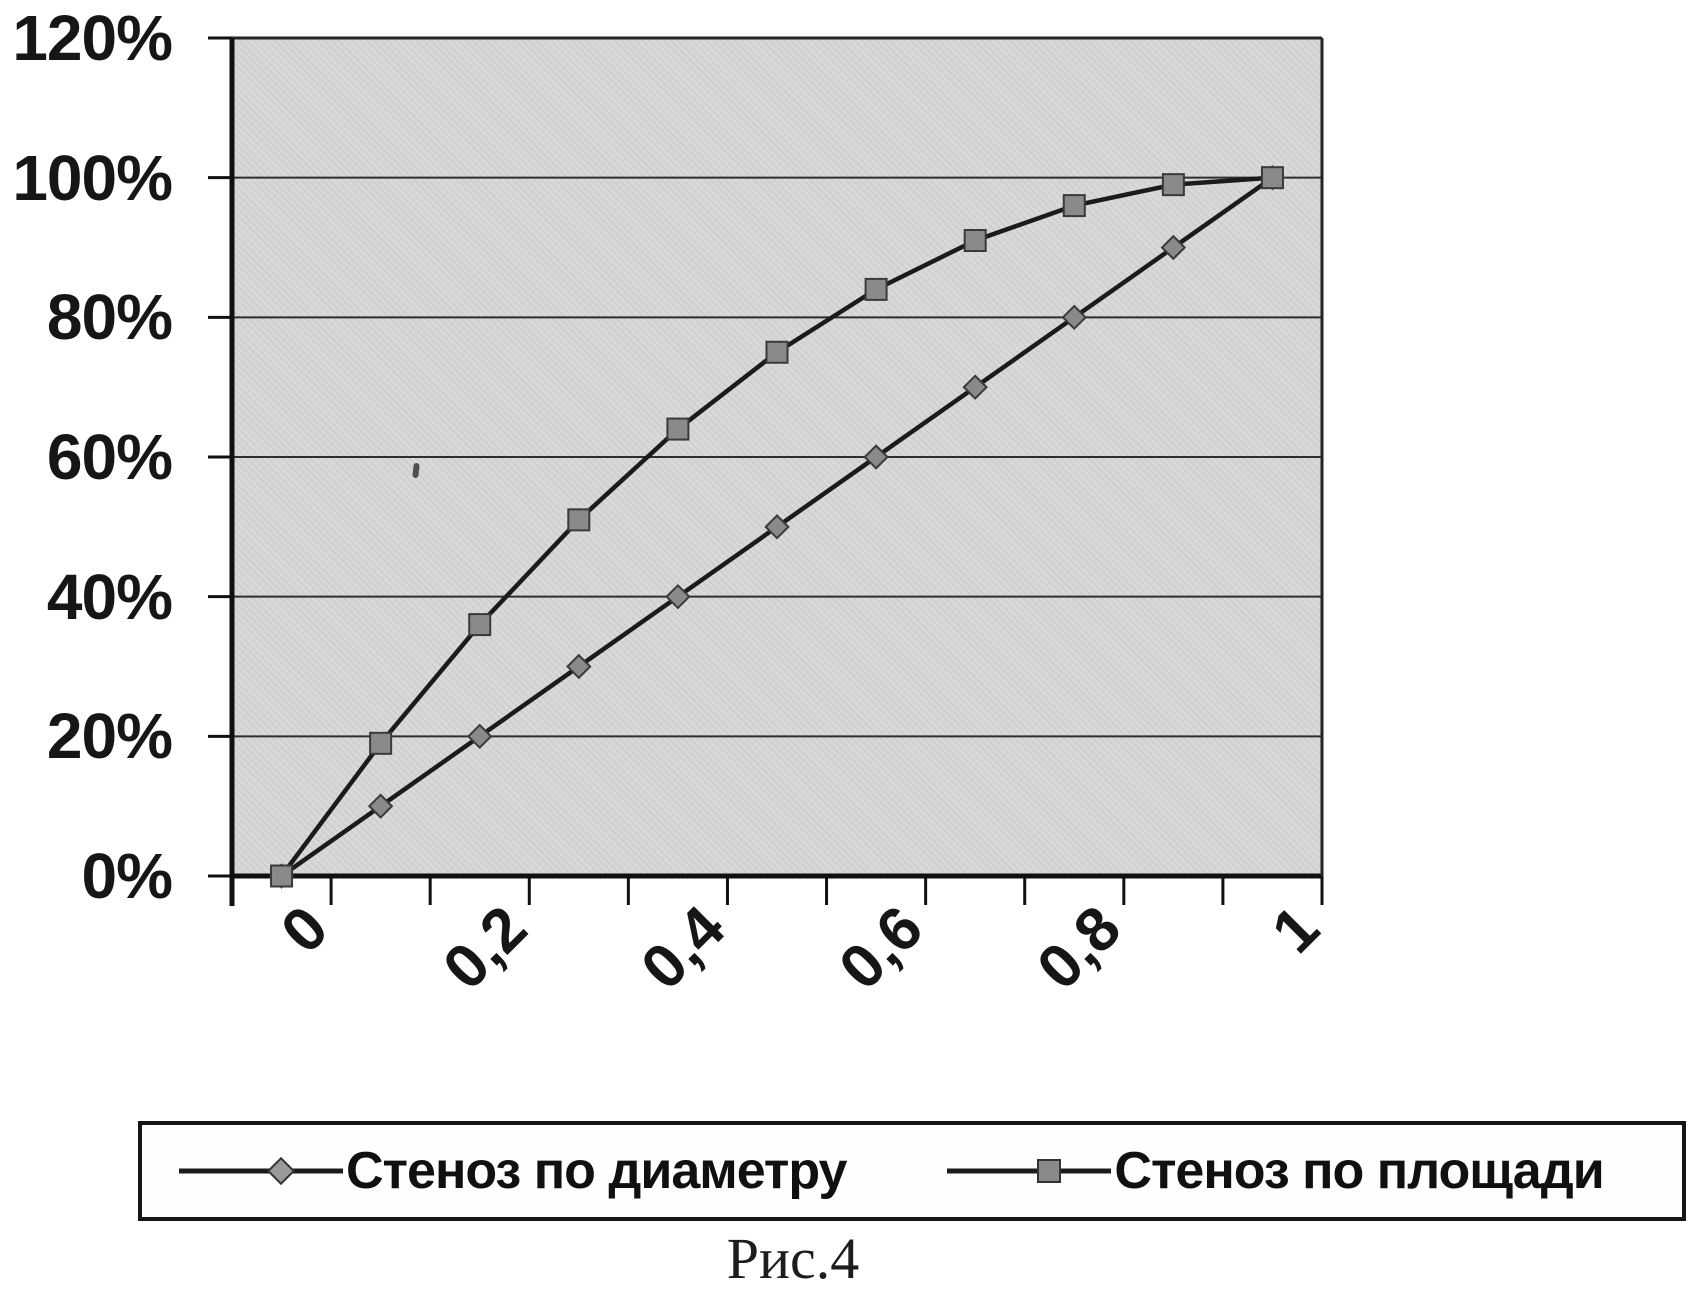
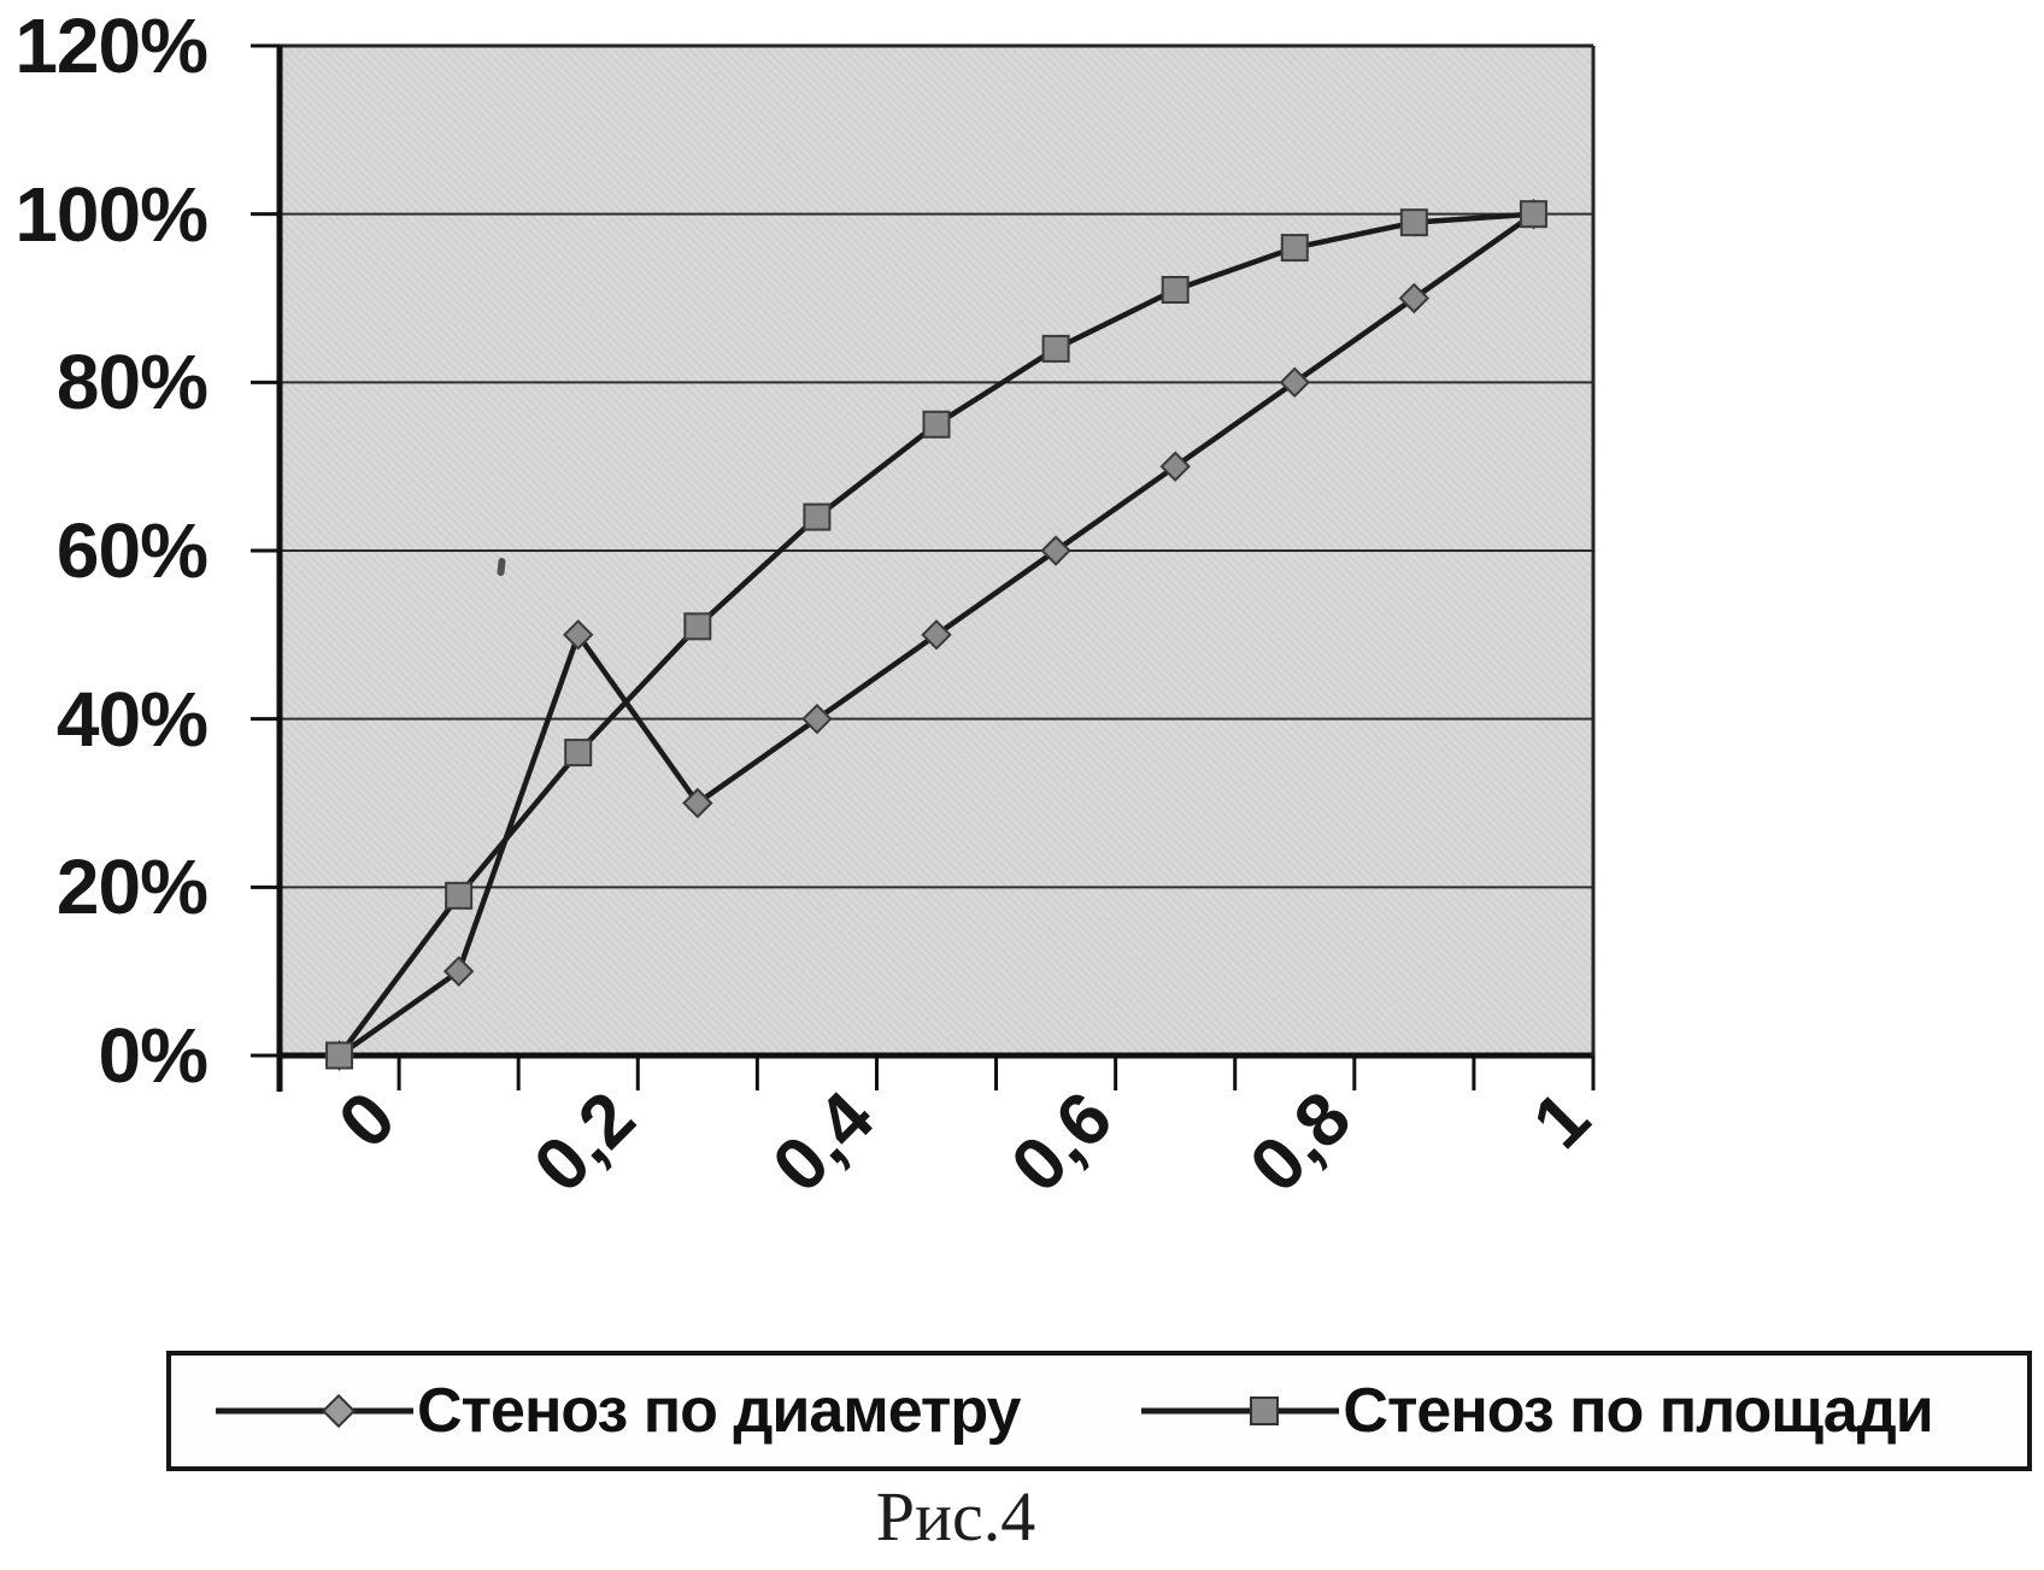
Стеноз по диаметру/0,2: 20% -> 50%
